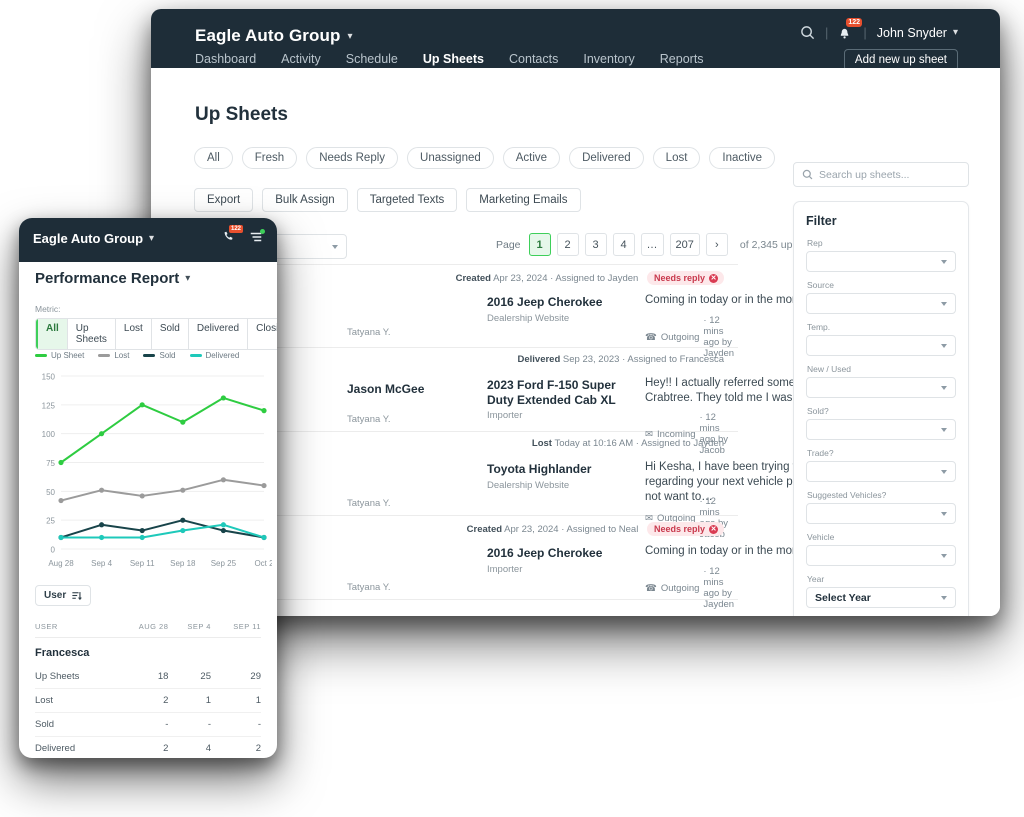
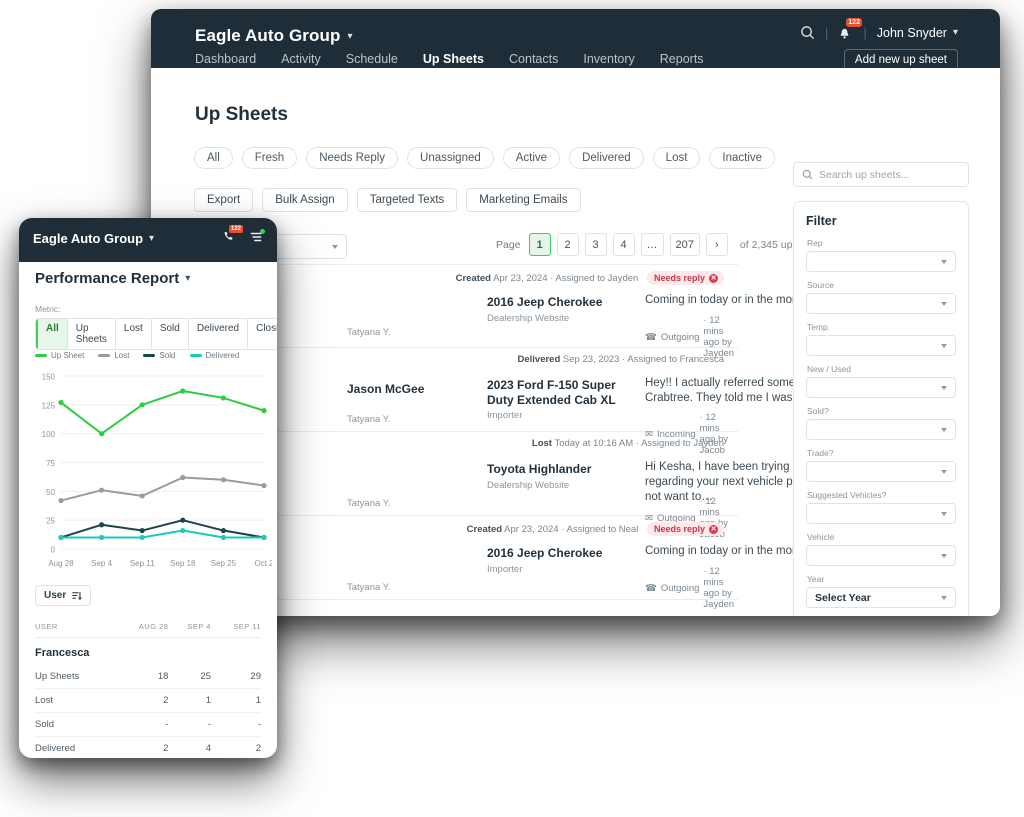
Up Sheet/Aug 28: 75 -> 127
Up Sheet/Sep 18: 110 -> 137
Lost/Sep 18: 51 -> 62
Delivered/Sep 25: 21 -> 10
